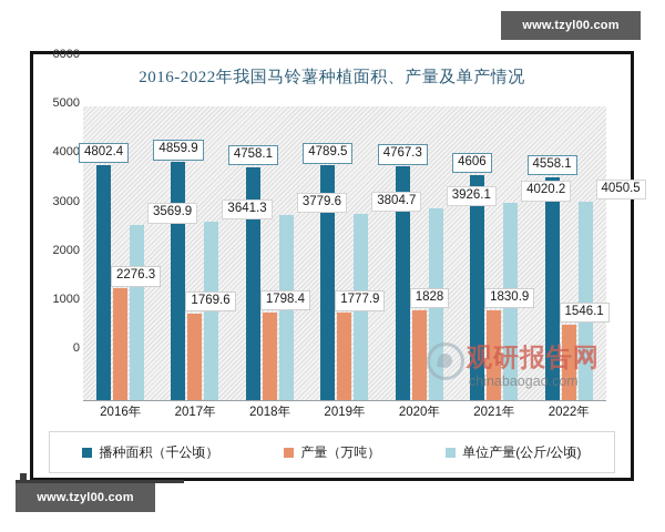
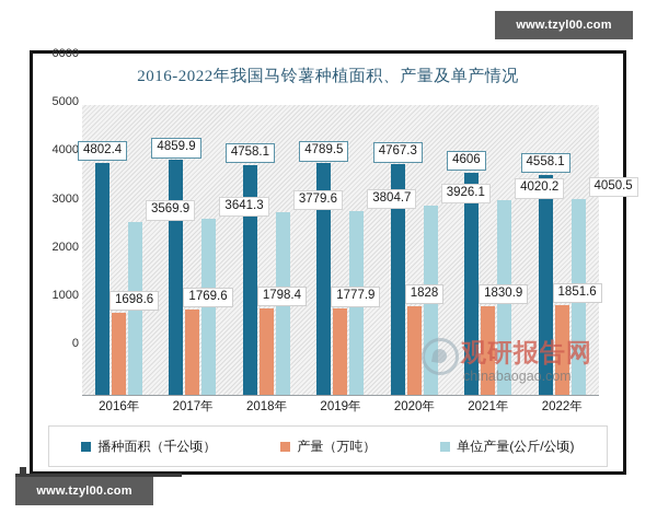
产量（万吨）/2016年: 2276.3 -> 1698.6
产量（万吨）/2022年: 1546.1 -> 1851.6
